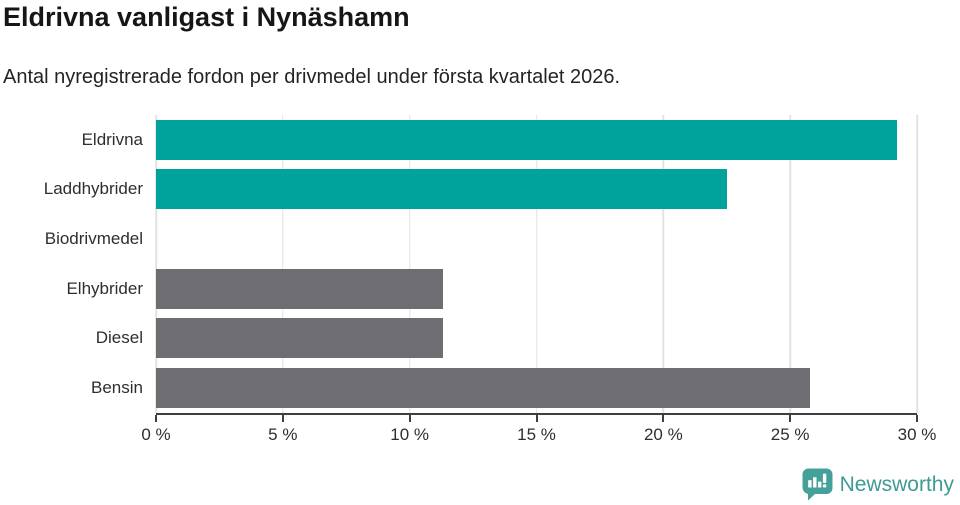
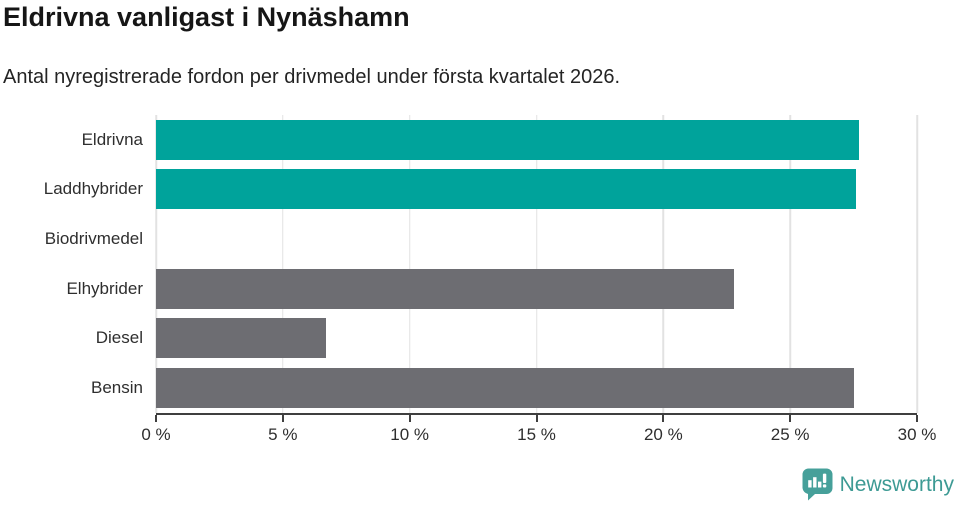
Eldrivna: 29.2% -> 27.7%
Laddhybrider: 22.5% -> 27.6%
Elhybrider: 11.3% -> 22.8%
Diesel: 11.3% -> 6.7%
Bensin: 25.8% -> 27.5%
